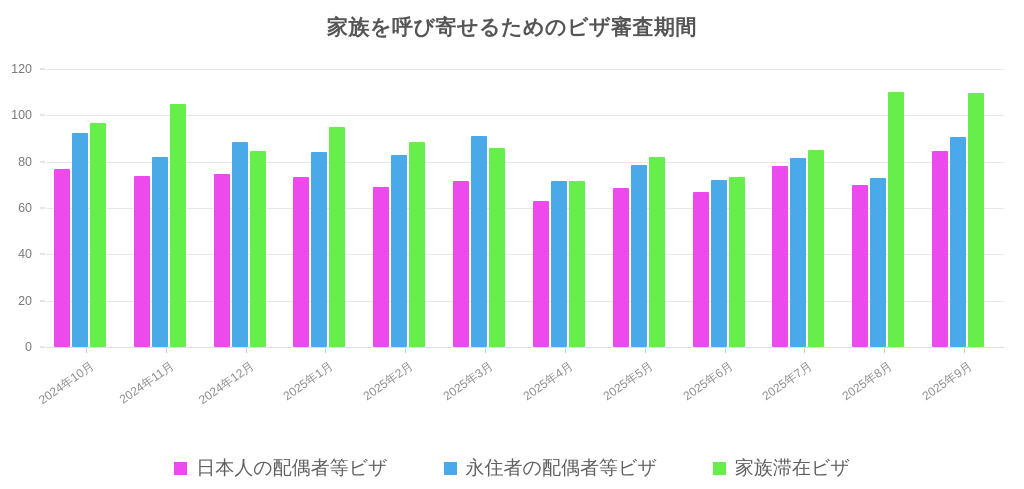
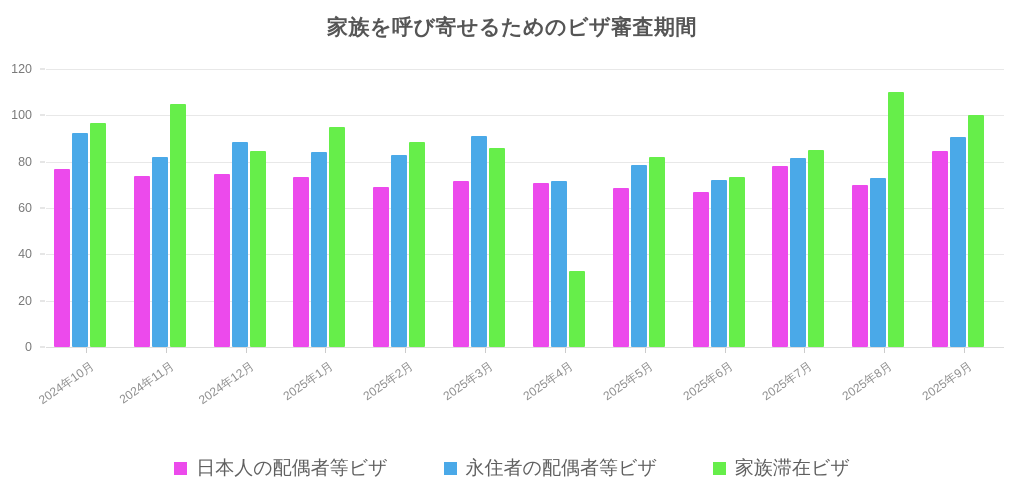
日本人の配偶者等ビザ/2025年4月: 63 -> 71
家族滞在ビザ/2025年4月: 72 -> 33
家族滞在ビザ/2025年9月: 110 -> 100
